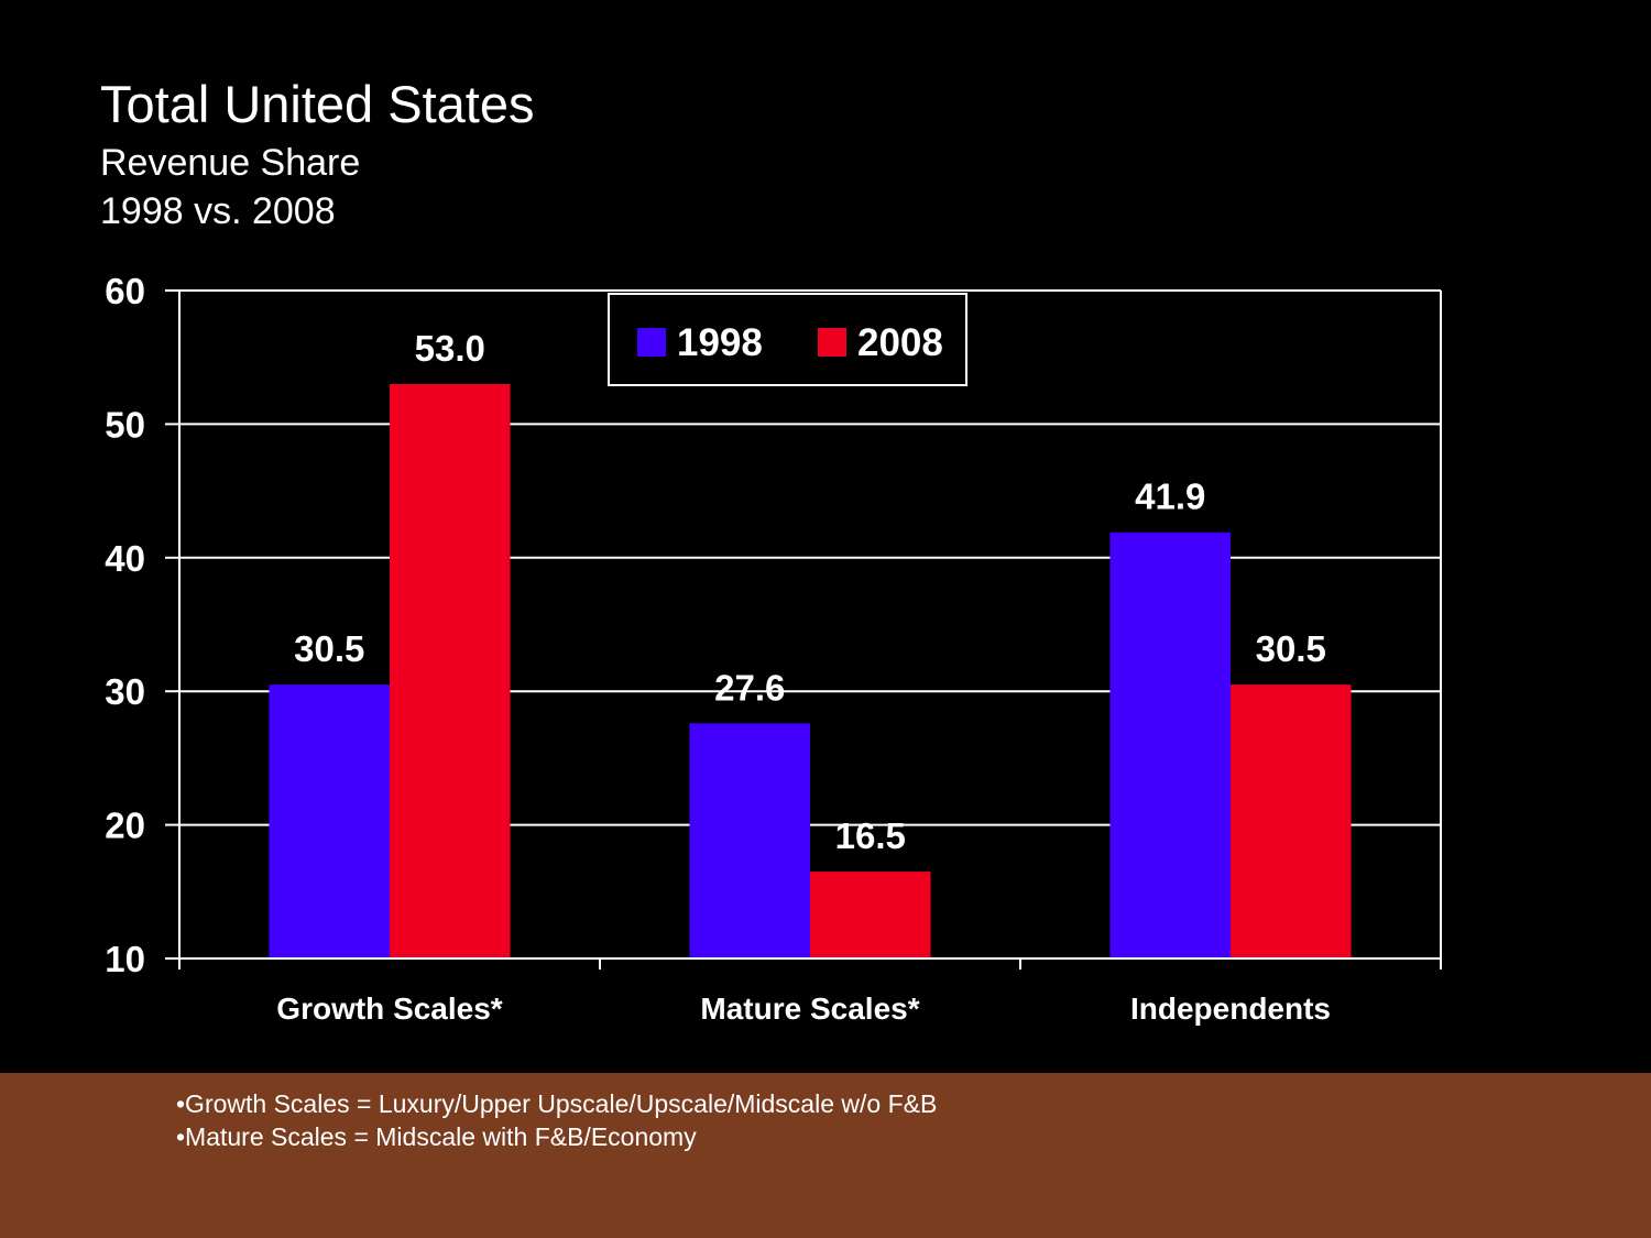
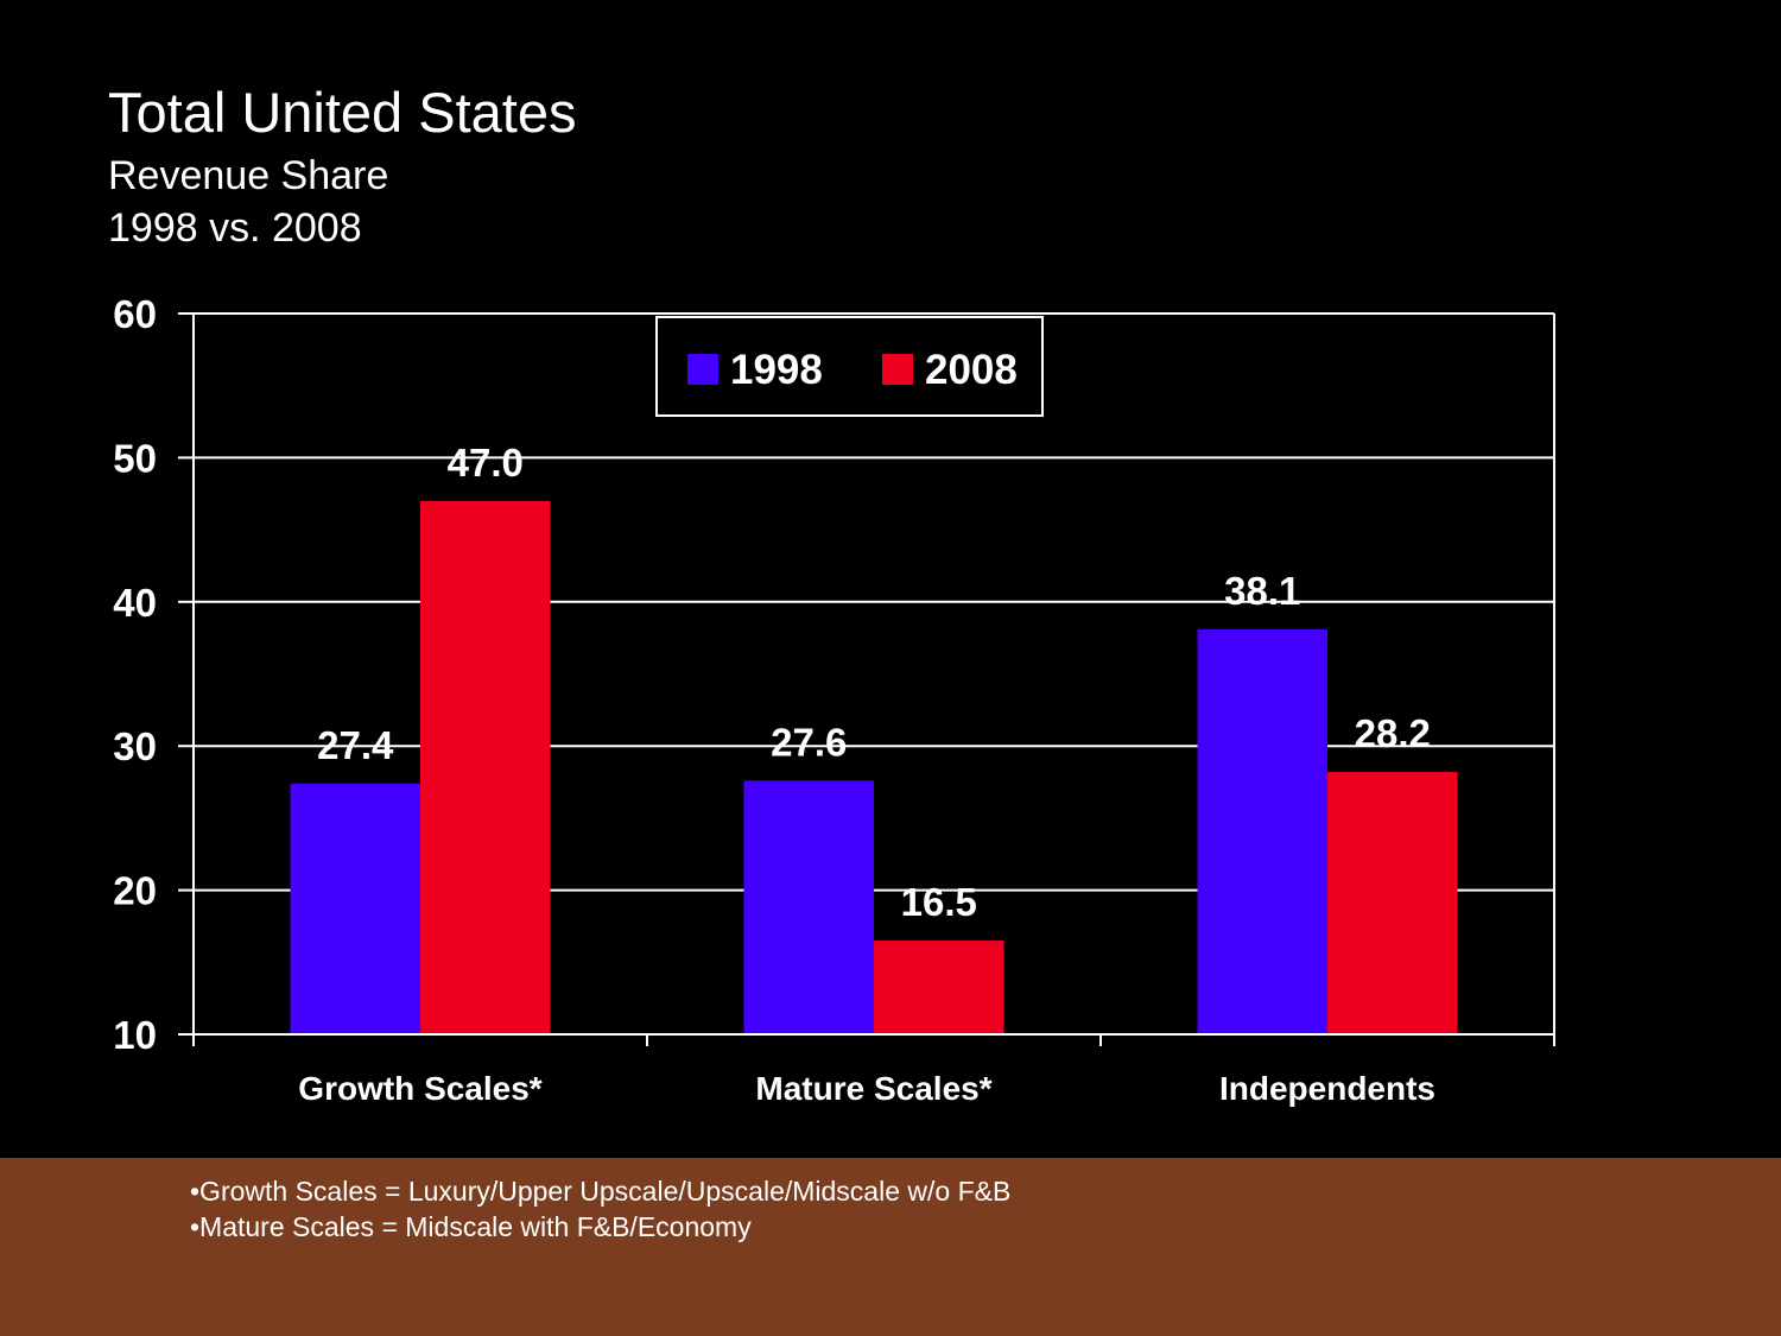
1998/Growth Scales*: 30.5 -> 27.4
2008/Growth Scales*: 53.0 -> 47.0
1998/Independents: 41.9 -> 38.1
2008/Independents: 30.5 -> 28.2
